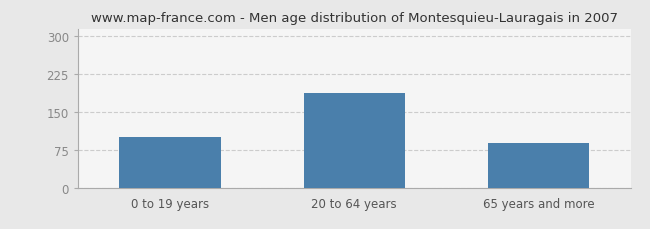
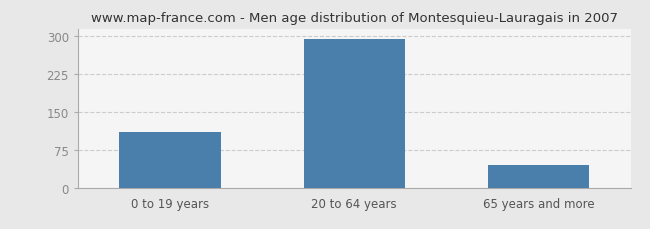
0 to 19 years: 100 -> 110
20 to 64 years: 188 -> 295
65 years and more: 88 -> 45
